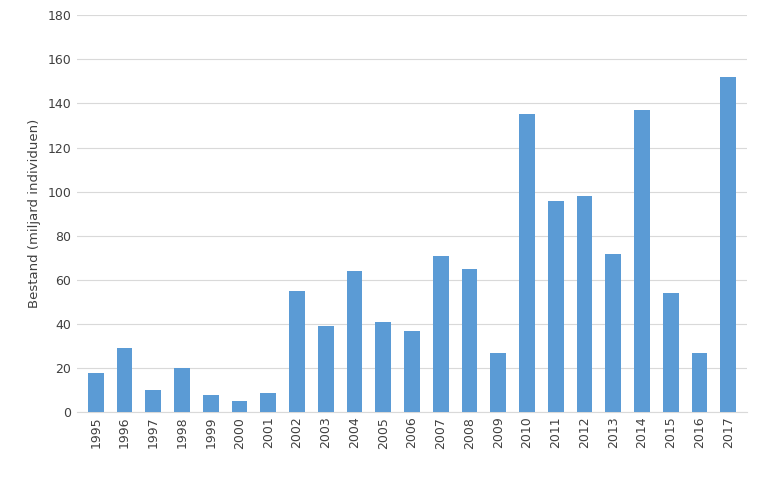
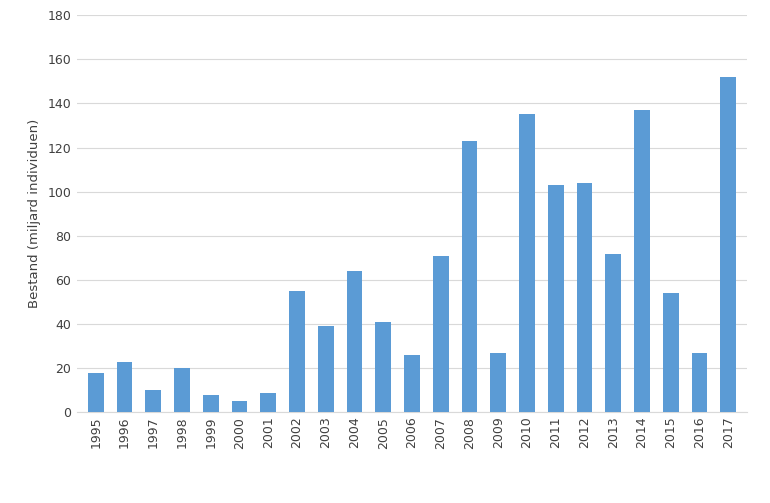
1996: 29 -> 23
2006: 37 -> 26
2008: 65 -> 123
2011: 96 -> 103
2012: 98 -> 104
